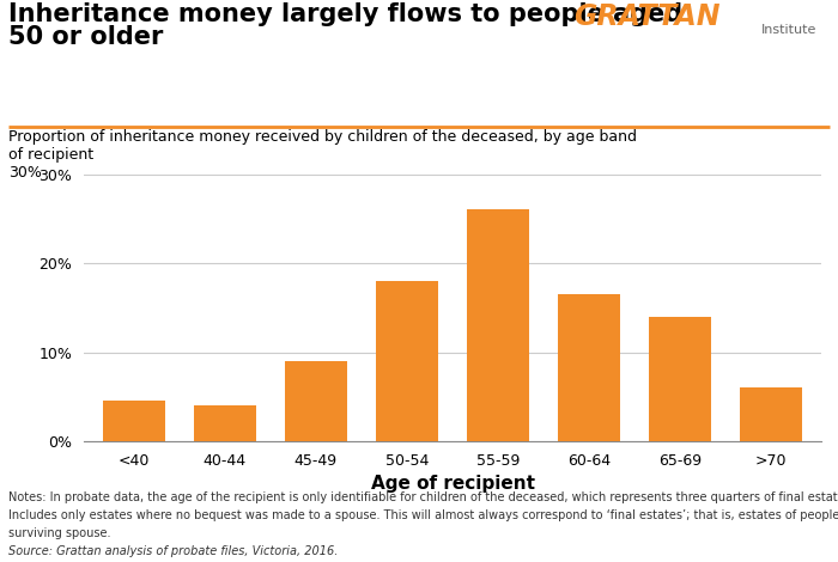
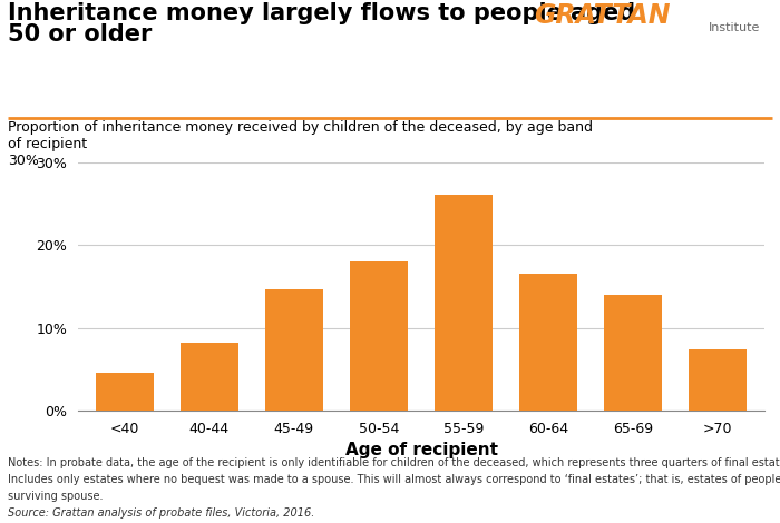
40-44: 4.0% -> 8.2%
45-49: 9.0% -> 14.6%
>70: 6.0% -> 7.4%
